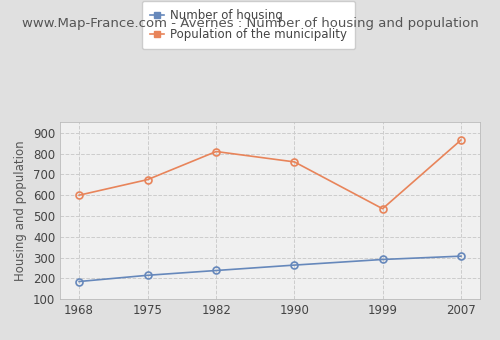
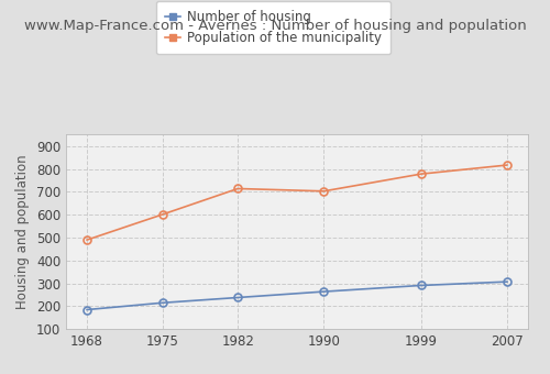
Population of the municipality/1968: 600 -> 490
Population of the municipality/1975: 675 -> 601
Population of the municipality/1982: 810 -> 714
Population of the municipality/1990: 760 -> 703
Population of the municipality/1999: 535 -> 778
Population of the municipality/2007: 865 -> 817
